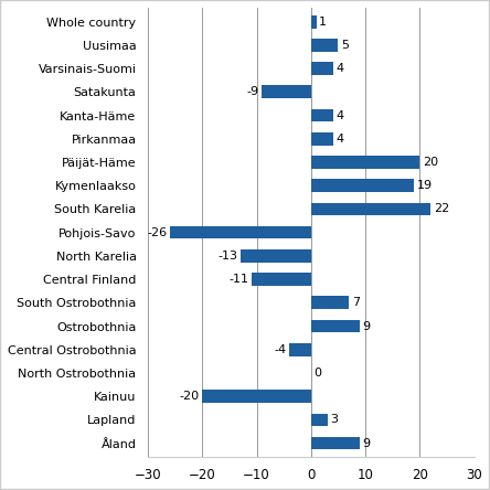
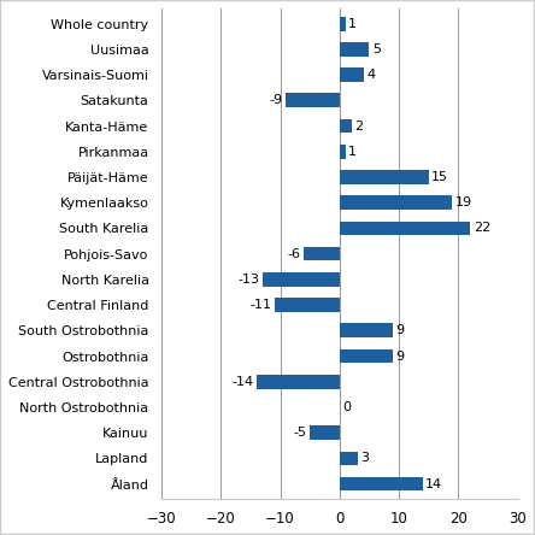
Kanta-Häme: 4 -> 2
Pirkanmaa: 4 -> 1
Päijät-Häme: 20 -> 15
Pohjois-Savo: -26 -> -6
South Ostrobothnia: 7 -> 9
Central Ostrobothnia: -4 -> -14
Kainuu: -20 -> -5
Åland: 9 -> 14
